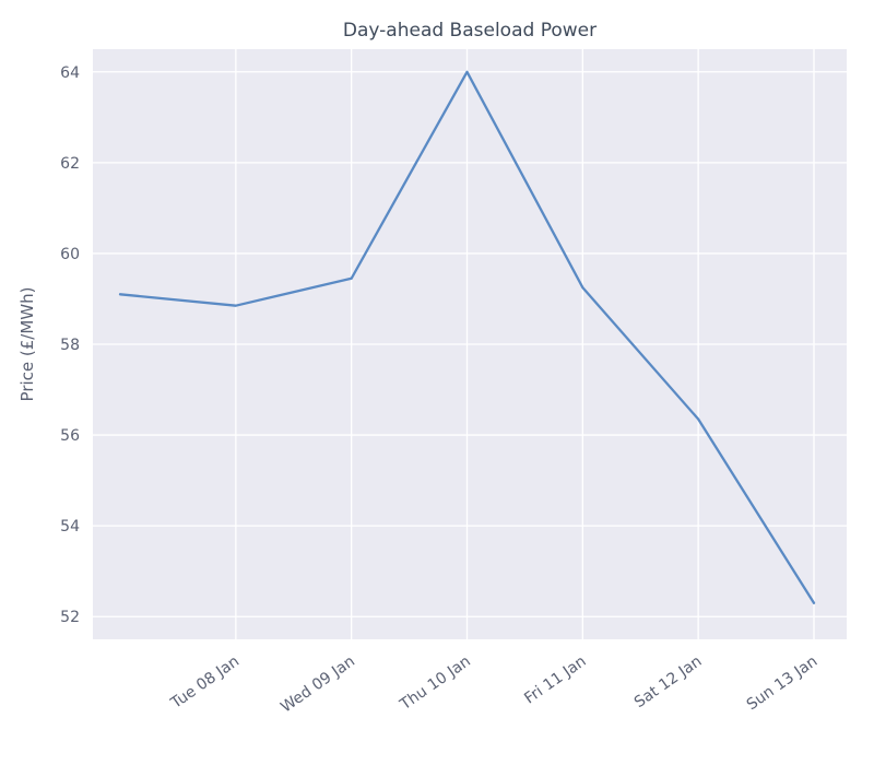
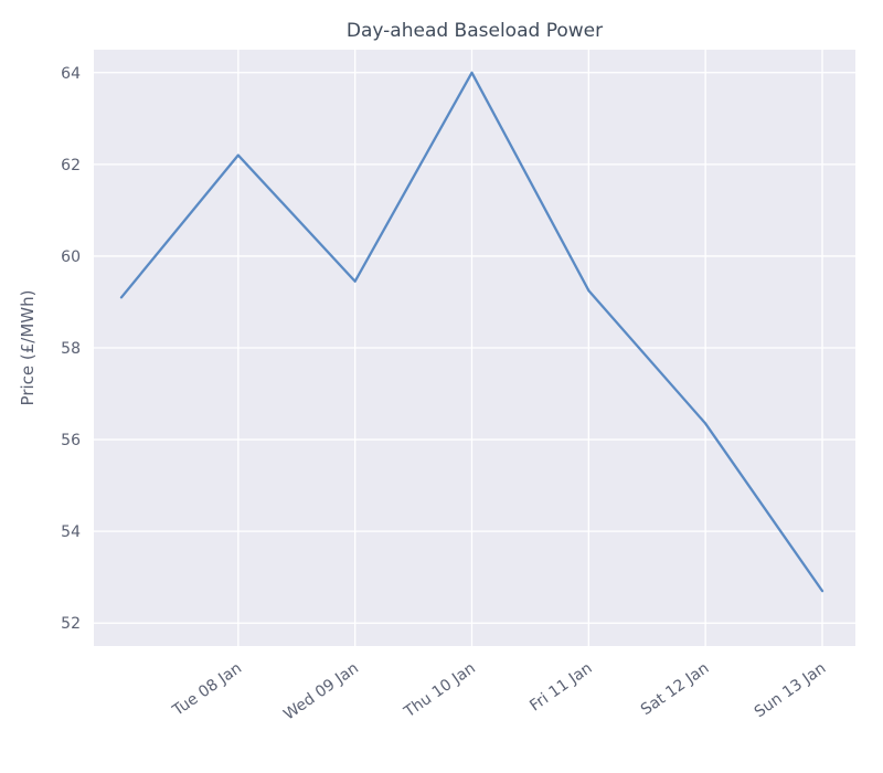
Tue 08 Jan: 58.9 -> 62.2
Sun 13 Jan: 52.3 -> 52.7
